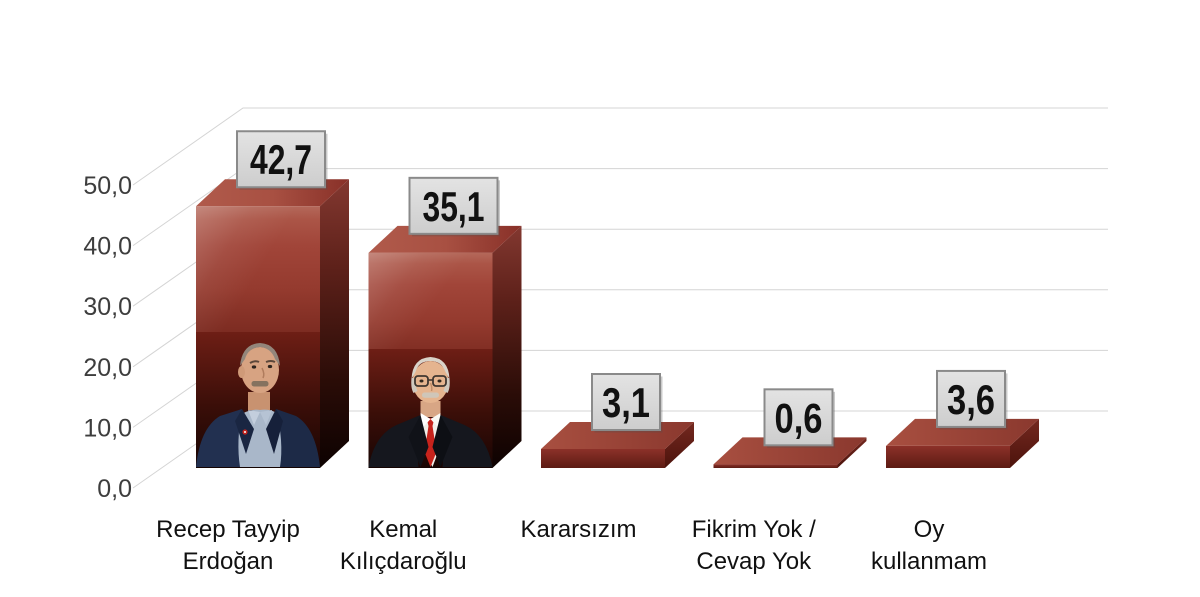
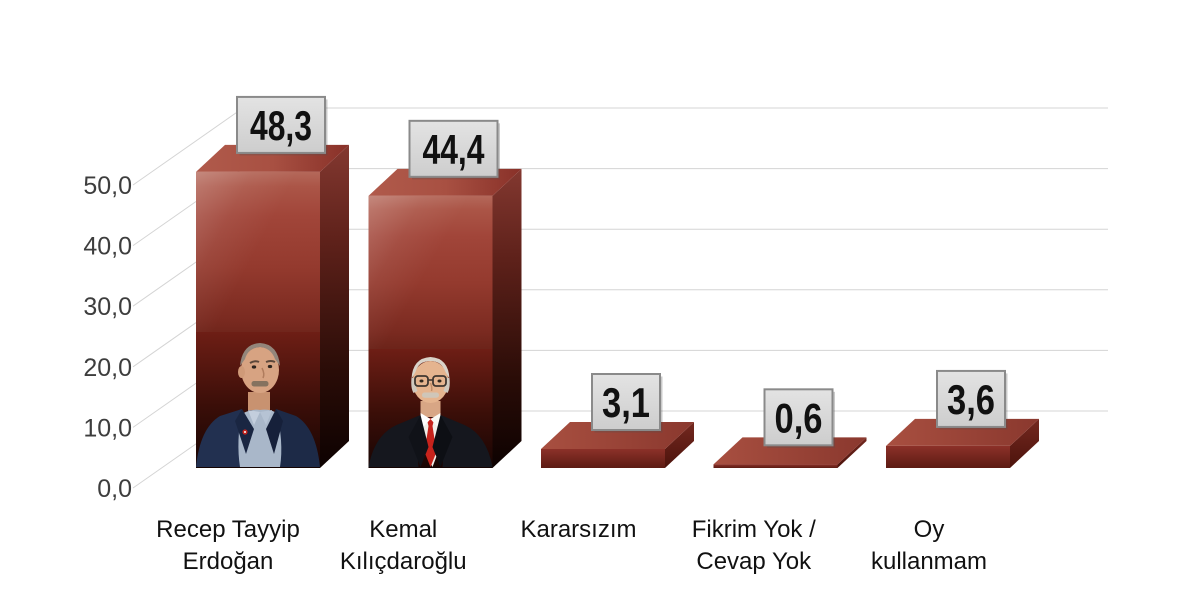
Recep Tayyip Erdoğan: 42,7 -> 48,3
Kemal Kılıçdaroğlu: 35,1 -> 44,4
